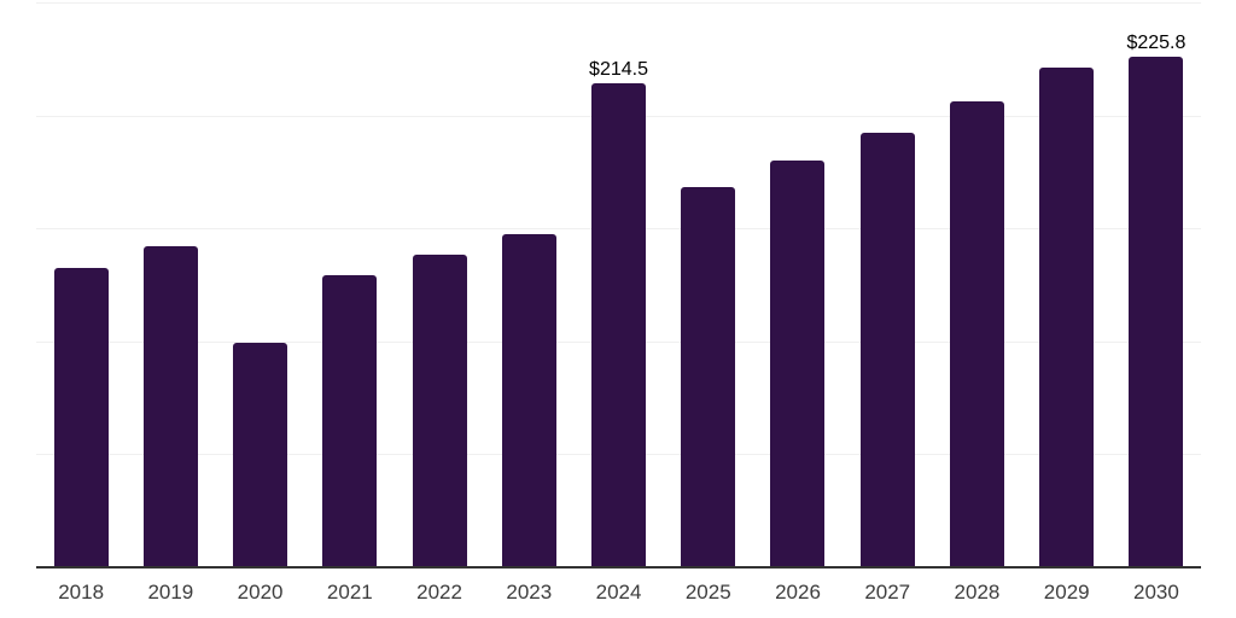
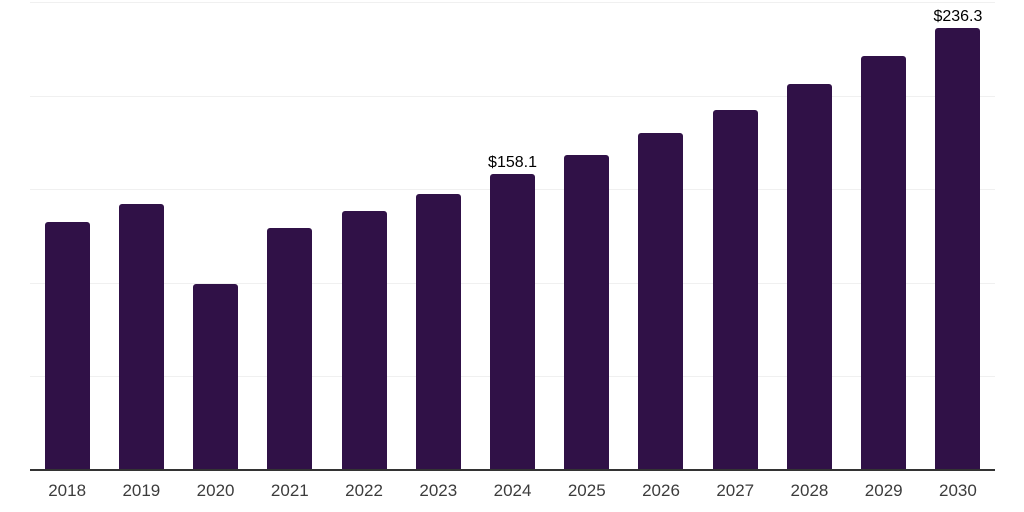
2024: $214.5 -> $158.1
2030: $225.8 -> $236.3
